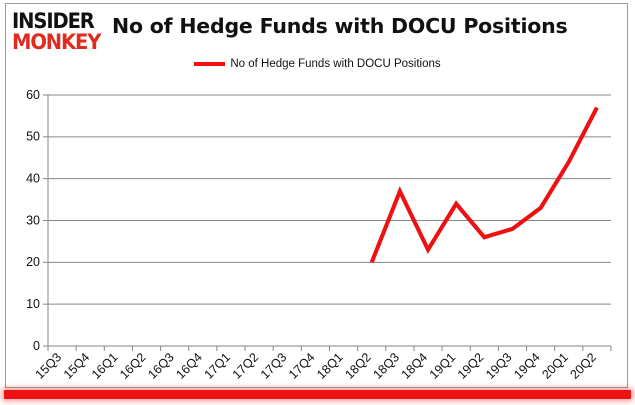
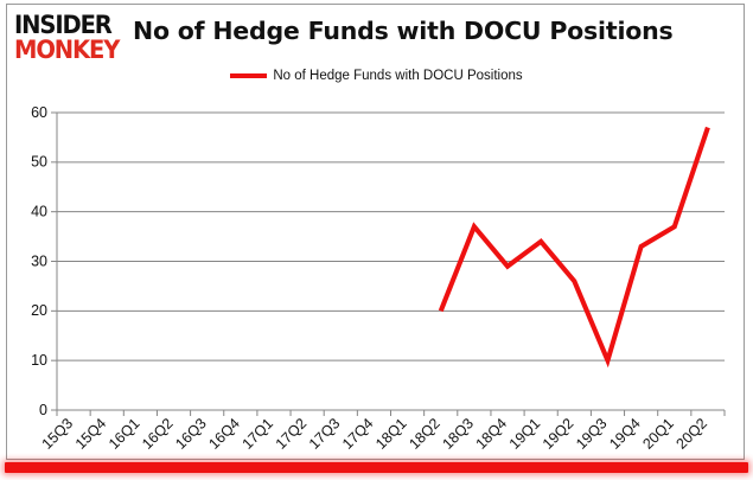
18Q4: 23 -> 29
19Q3: 28 -> 10
20Q1: 44 -> 37
